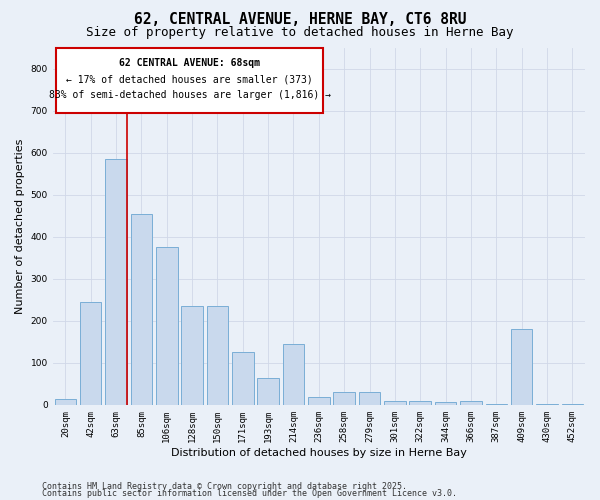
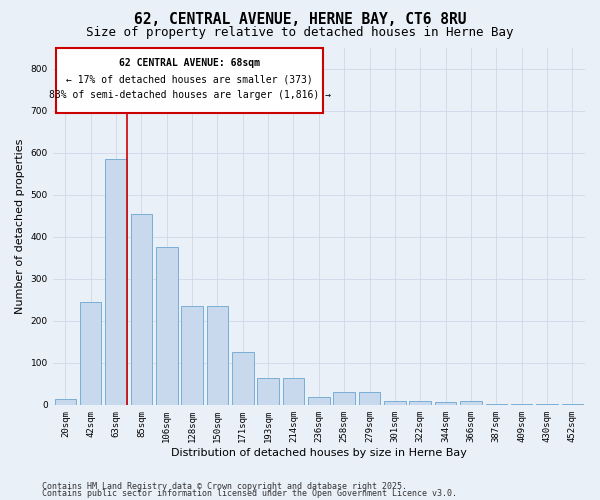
214sqm: 145 -> 65
409sqm: 180 -> 2
